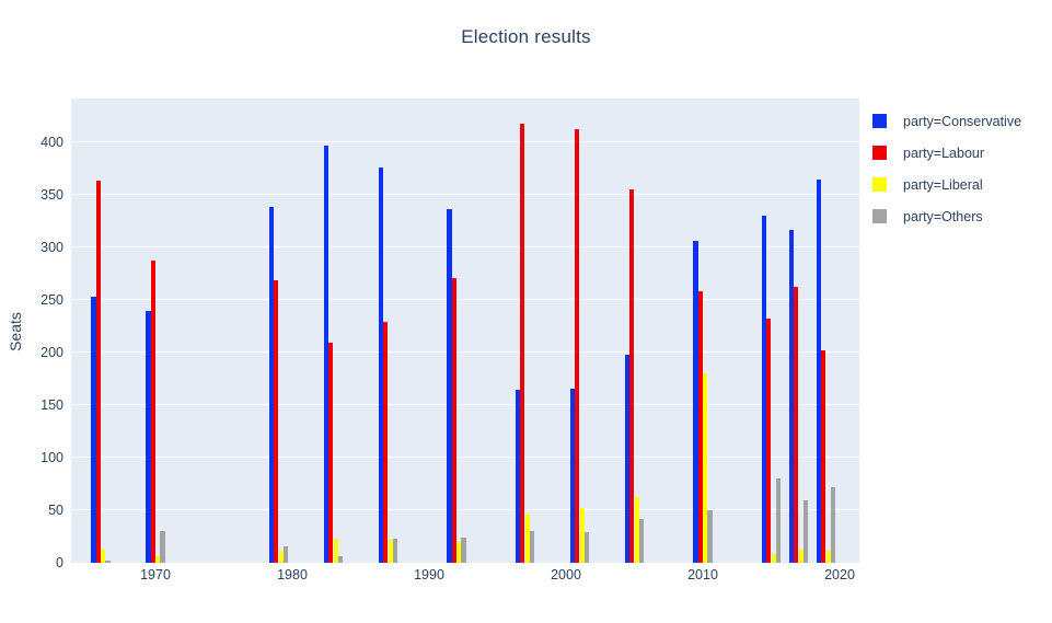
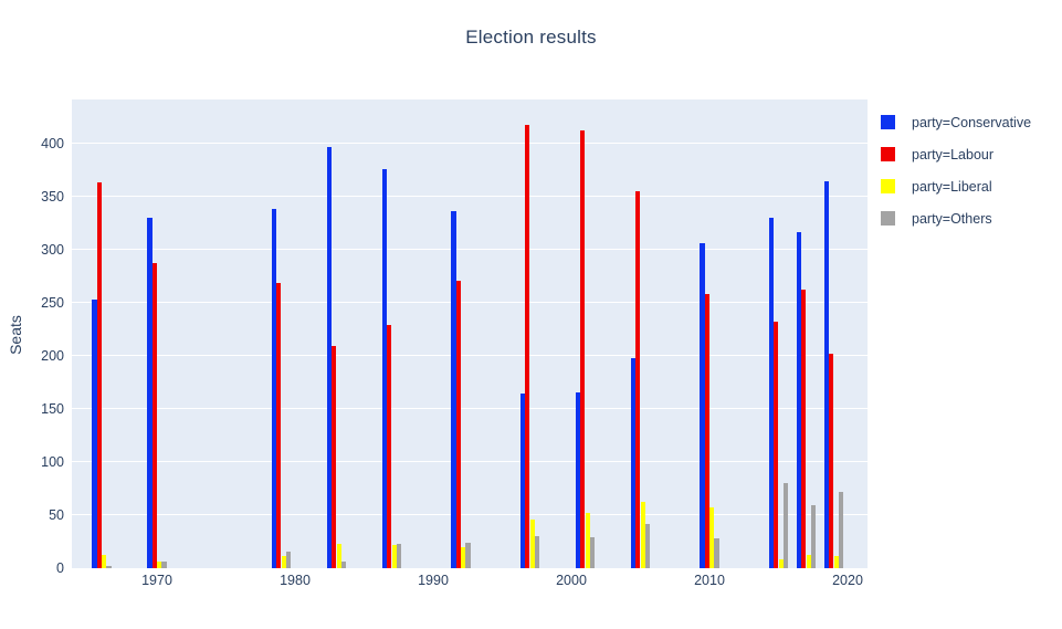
party=Conservative/1970: 240 -> 330
party=Others/1970: 30 -> 10
party=Liberal/2010: 180 -> 60
party=Others/2010: 50 -> 30
